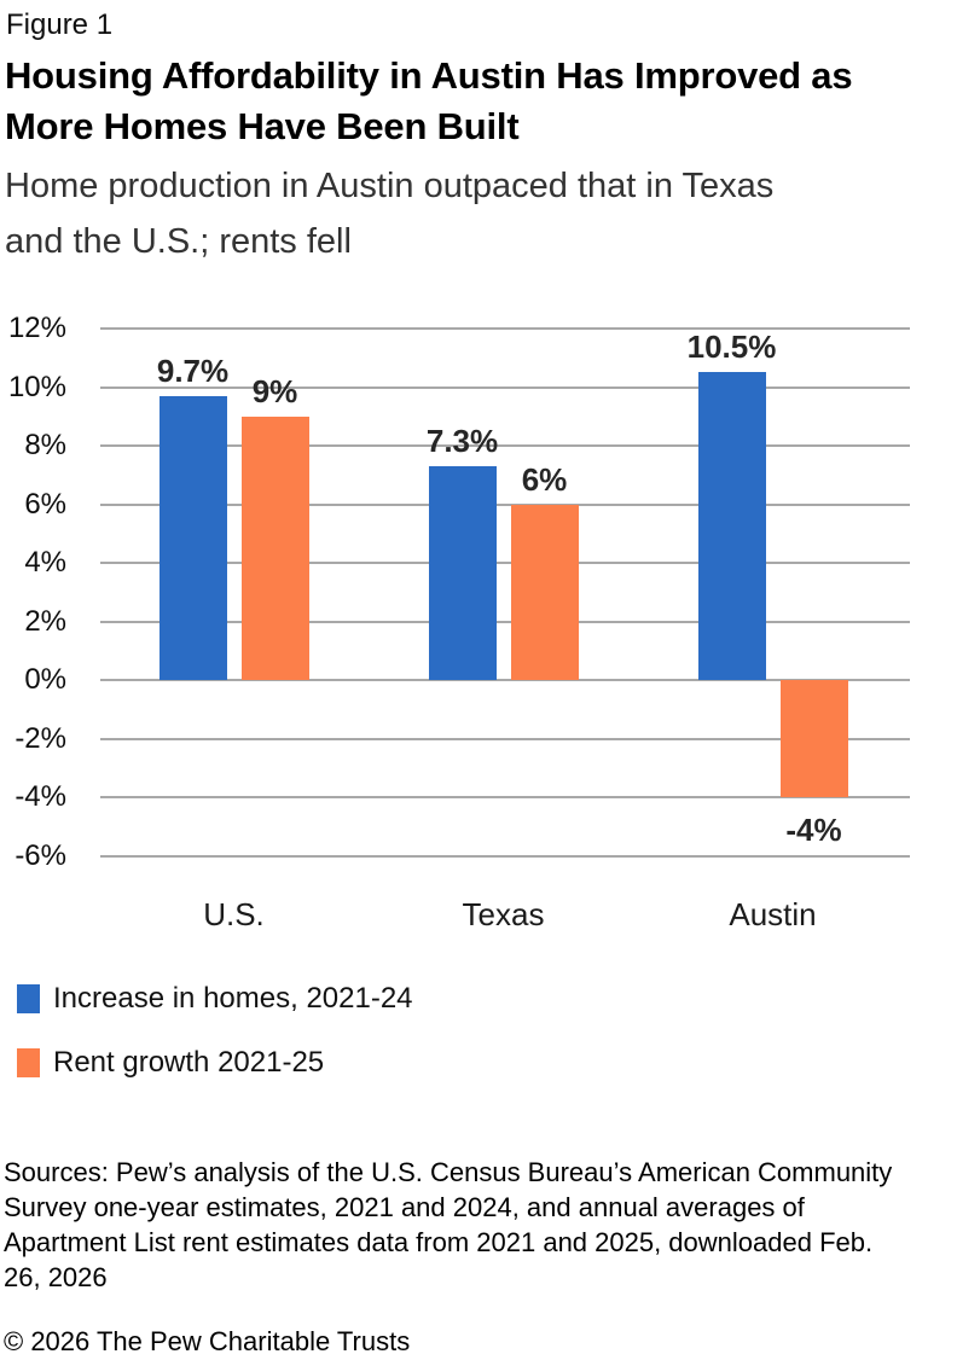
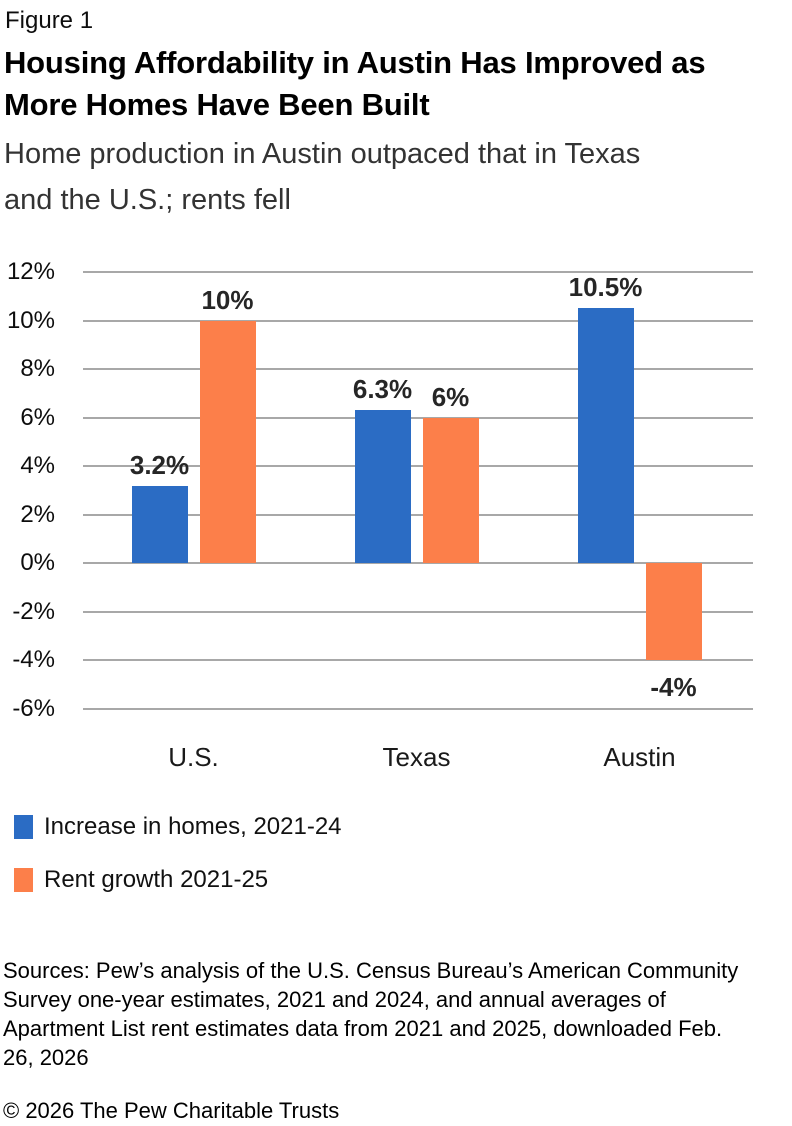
Increase in homes, 2021-24/U.S.: 9.7% -> 3.2%
Rent growth 2021-25/U.S.: 9% -> 10%
Increase in homes, 2021-24/Texas: 7.3% -> 6.3%
